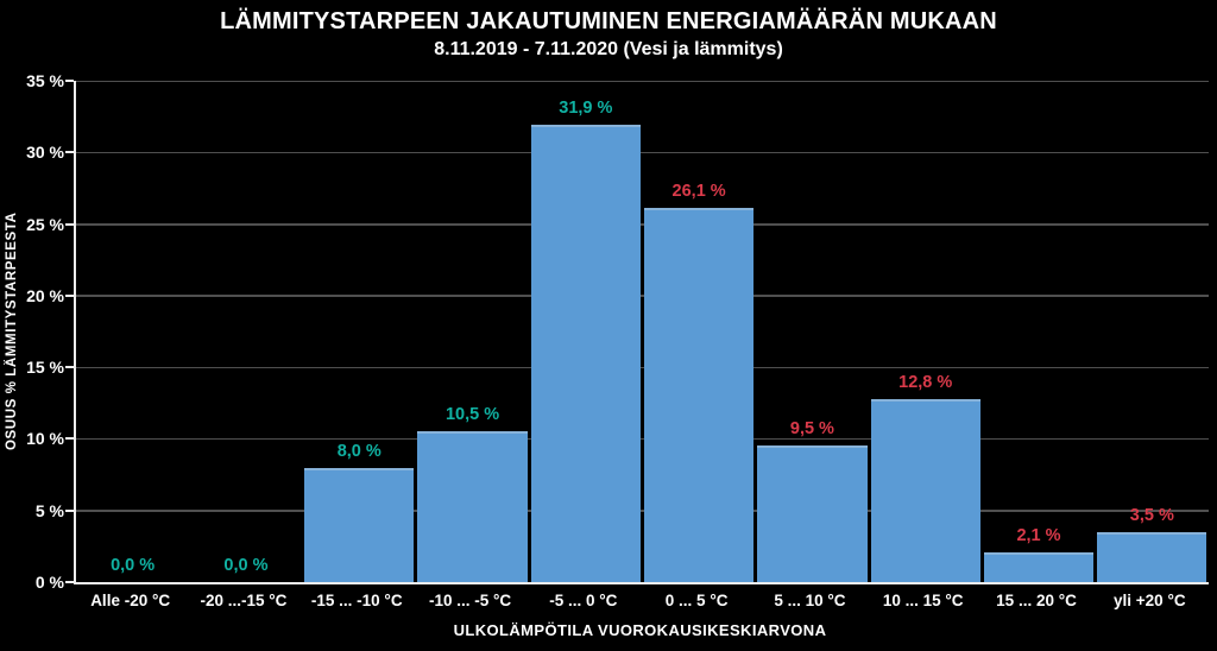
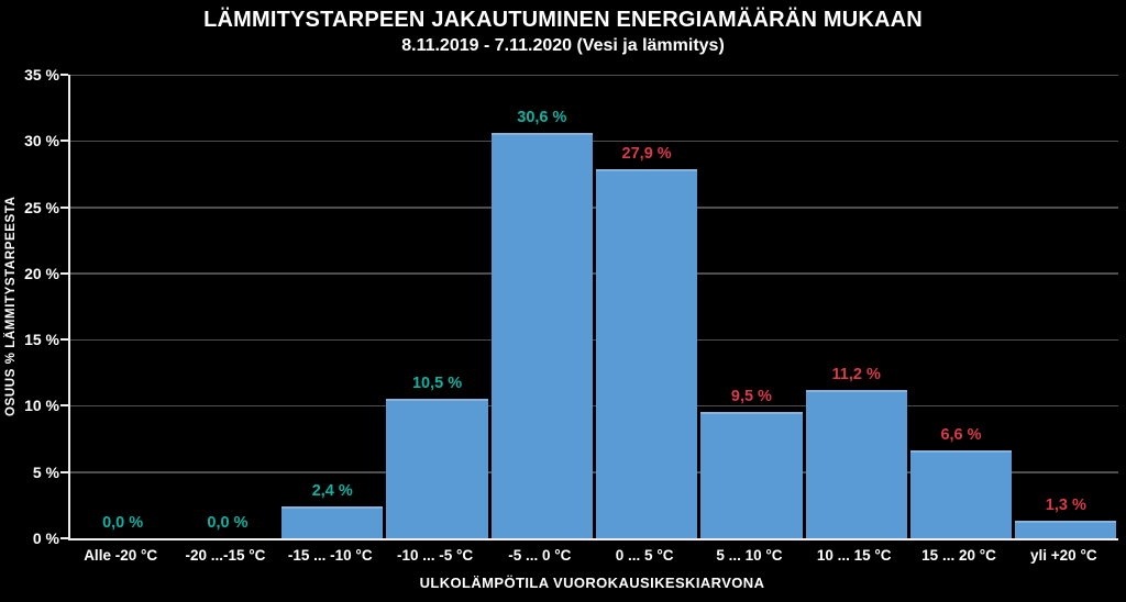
-15 ... -10 °C: 8,0 -> 2,4
-5 ... 0 °C: 31,9 -> 30,6
0 ... 5 °C: 26,1 -> 27,9
10 ... 15 °C: 12,8 -> 11,2
15 ... 20 °C: 2,1 -> 6,6
yli +20 °C: 3,5 -> 1,3
